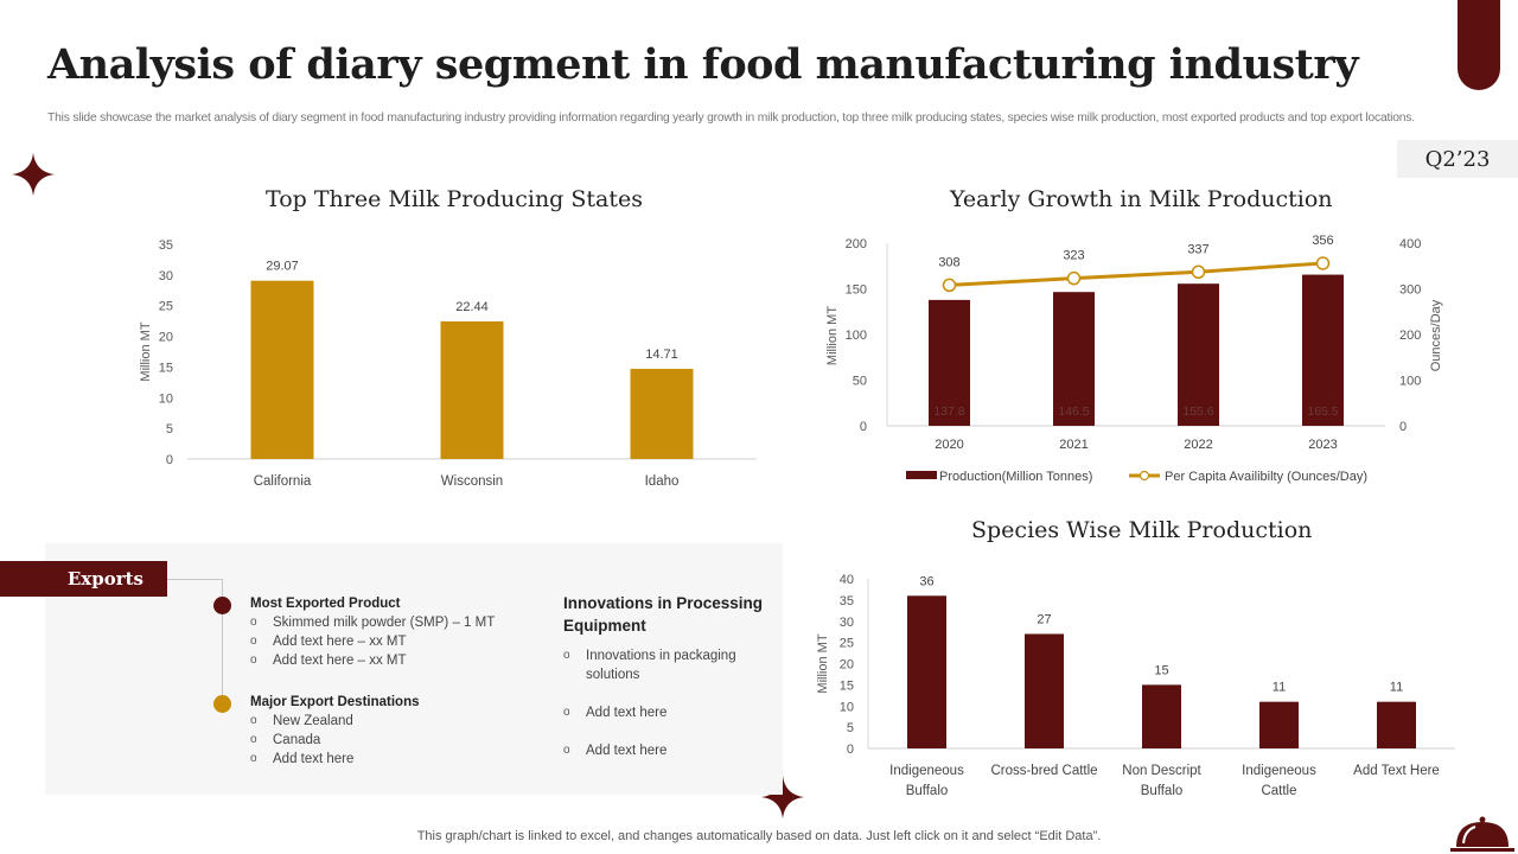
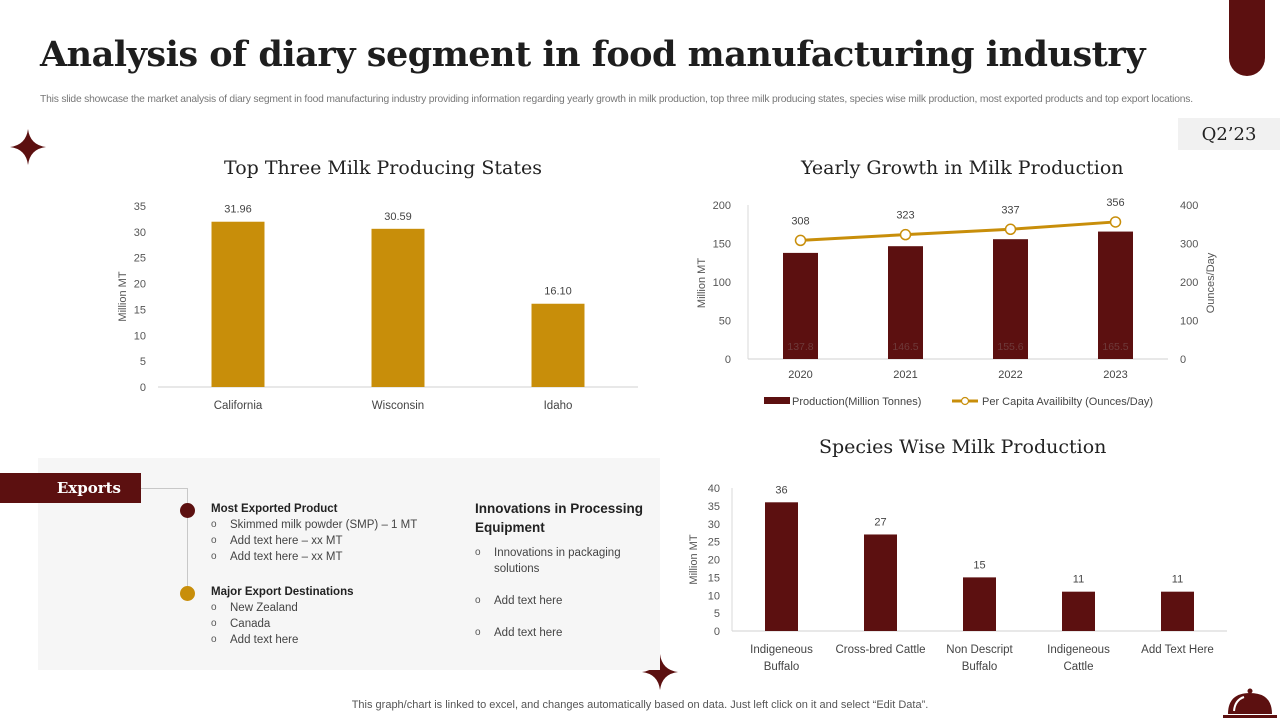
Top Three Milk Producing States/California: 29.07 -> 31.96
Top Three Milk Producing States/Wisconsin: 22.44 -> 30.59
Top Three Milk Producing States/Idaho: 14.71 -> 16.10
